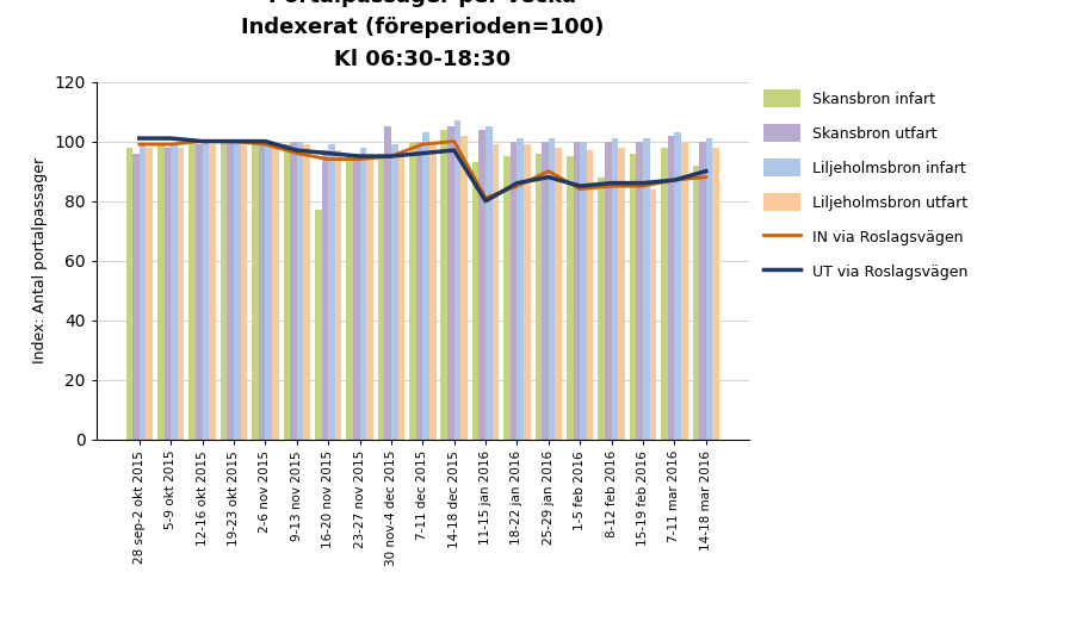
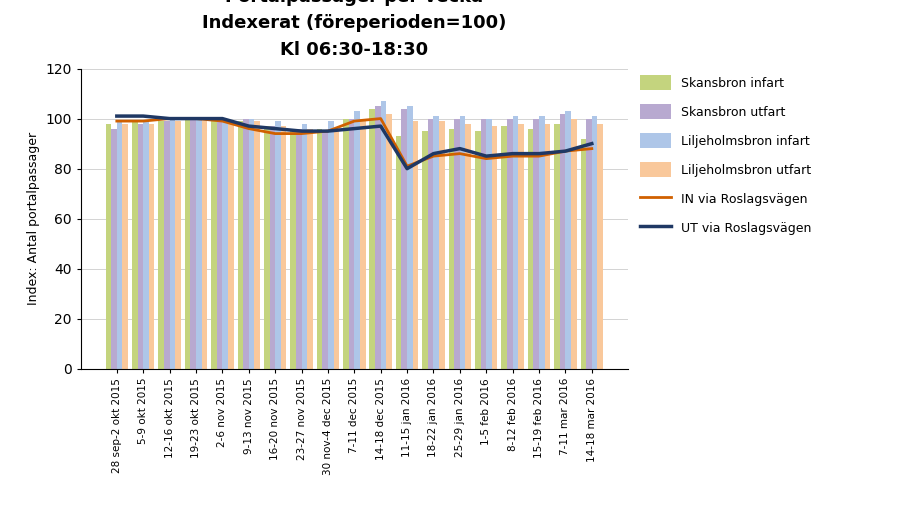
Skansbron infart/16-20 nov 2015: 77 -> 97
Skansbron utfart/30 nov-4 dec 2015: 105 -> 95
IN via Roslagsvägen/25-29 jan 2016: 90 -> 86
Skansbron infart/8-12 feb 2016: 88 -> 97
Liljeholmsbron utfart/15-19 feb 2016: 84 -> 98
